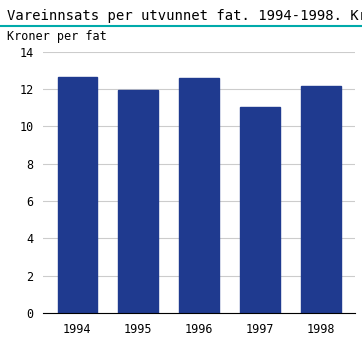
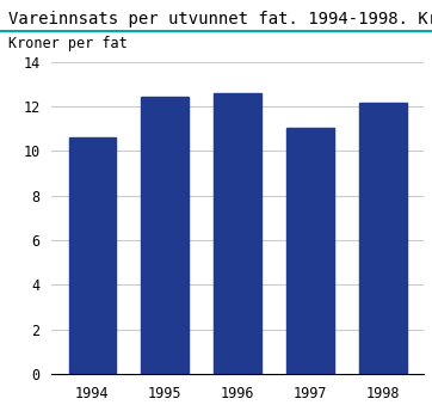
1994: 12.7 -> 10.6
1995: 11.9 -> 12.4
